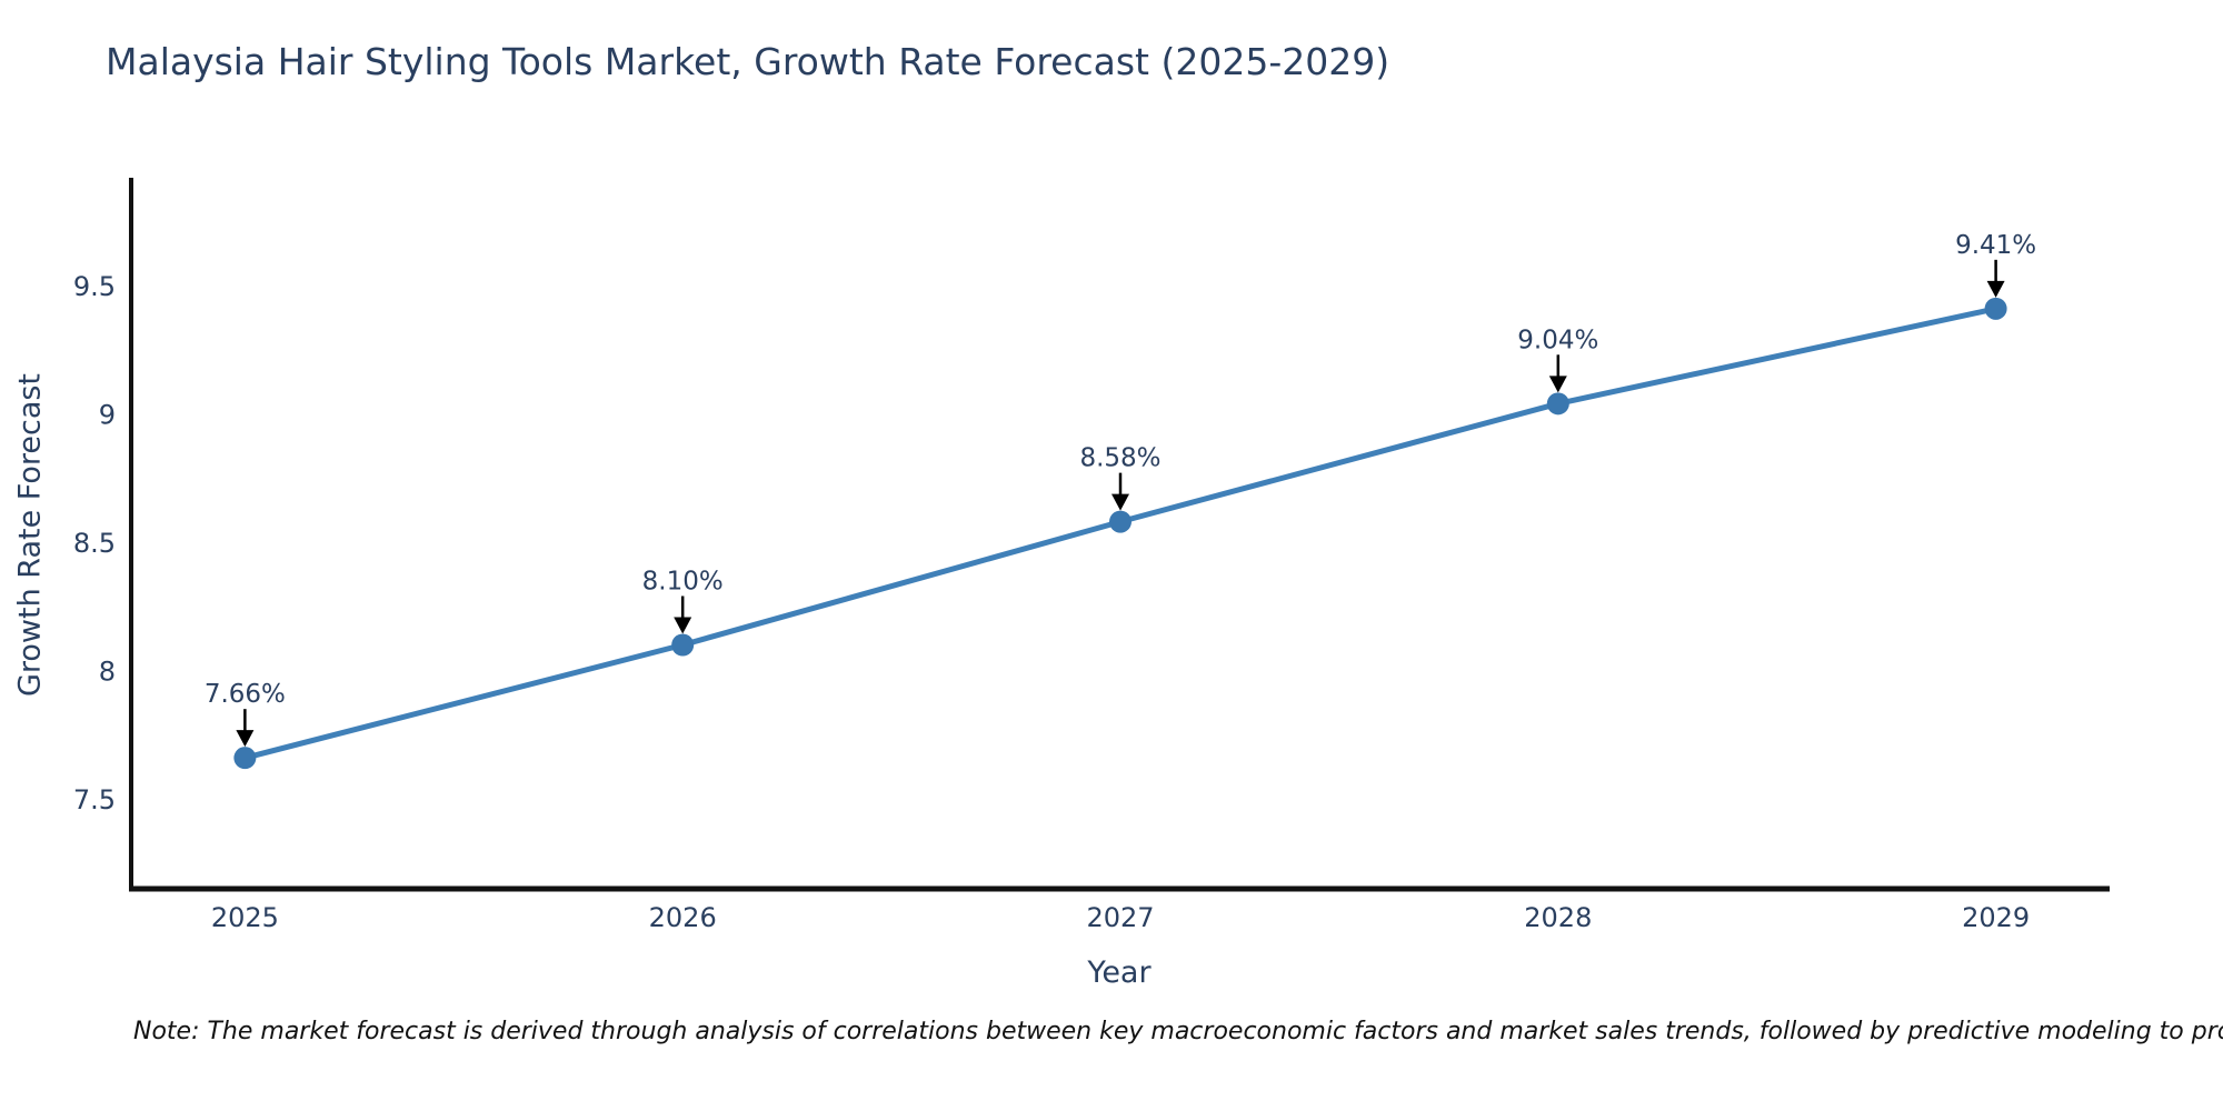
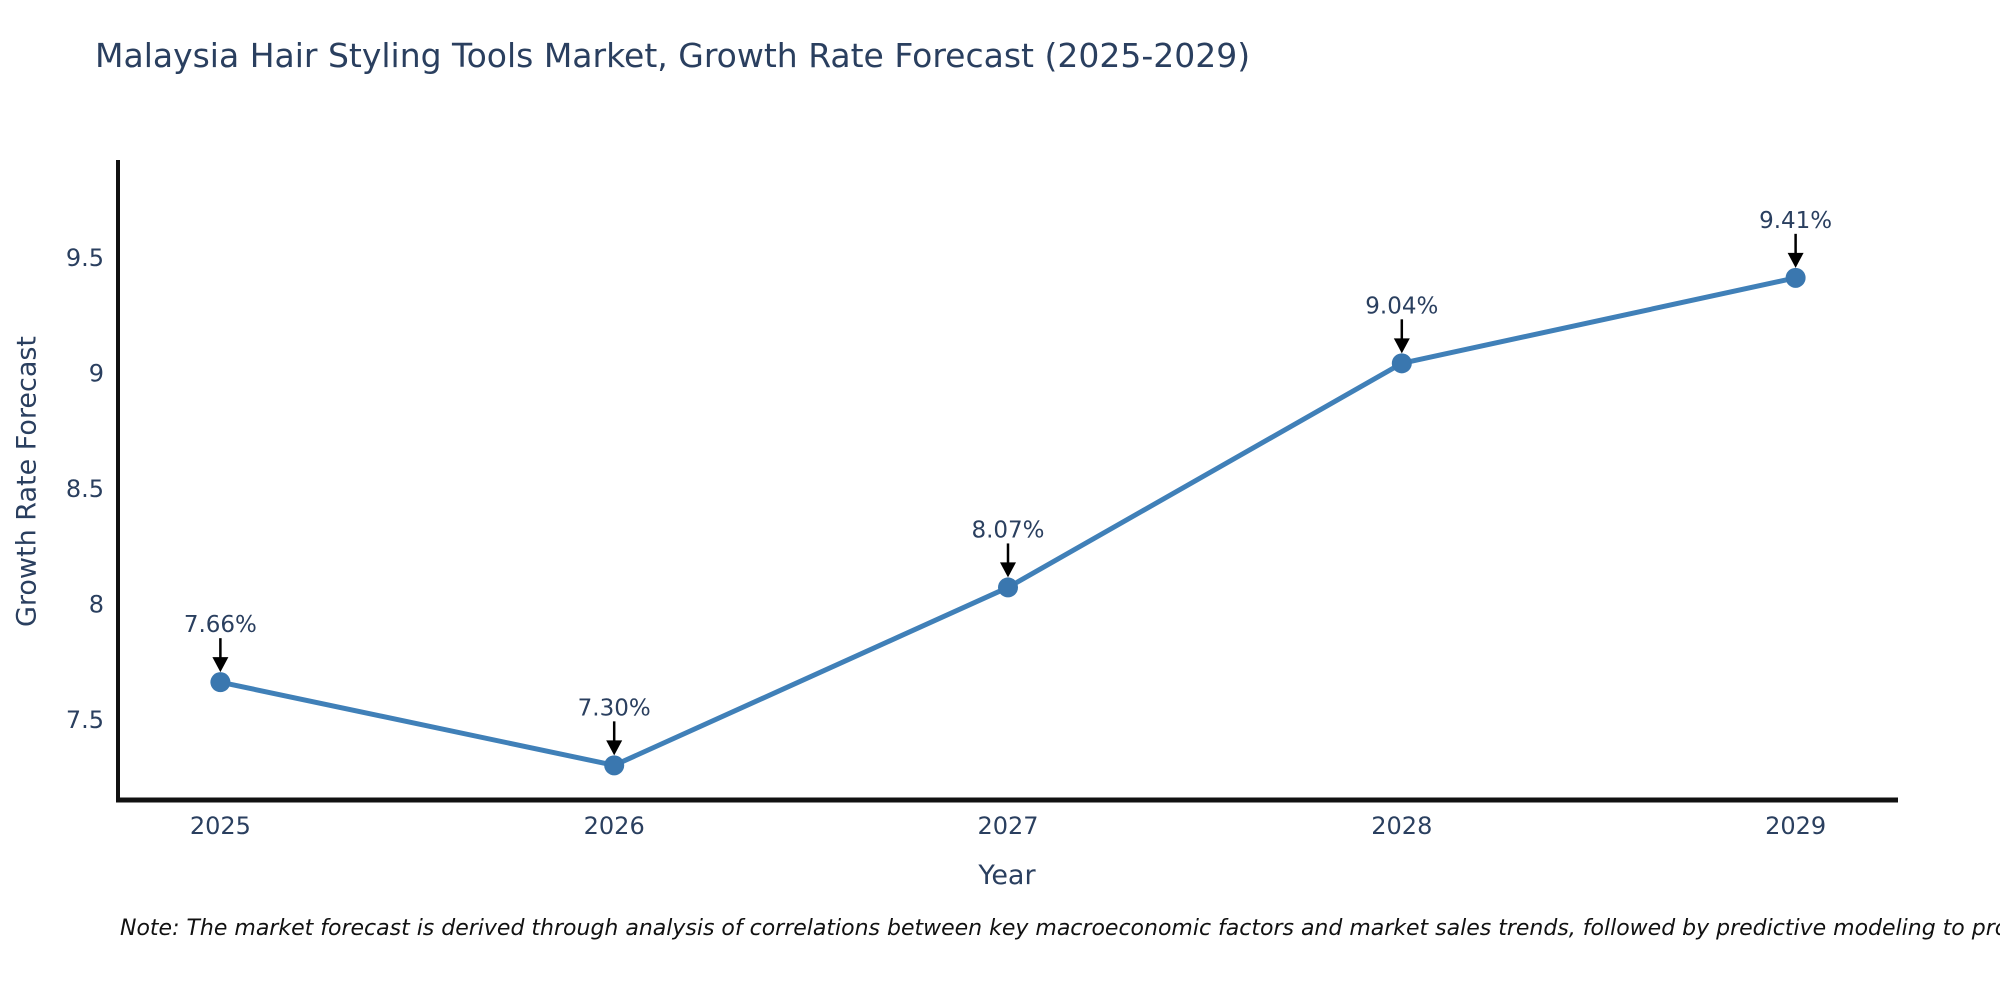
2026: 8.10% -> 7.30%
2027: 8.58% -> 8.07%
